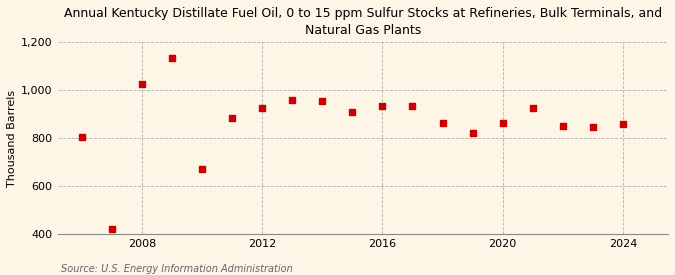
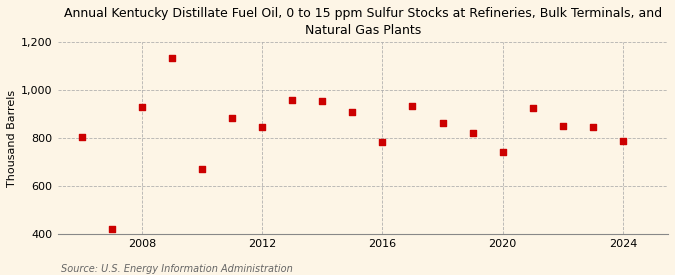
2008: 1,025 -> 930
2012: 927 -> 845
2016: 935 -> 785
2020: 862 -> 740
2024: 858 -> 790
